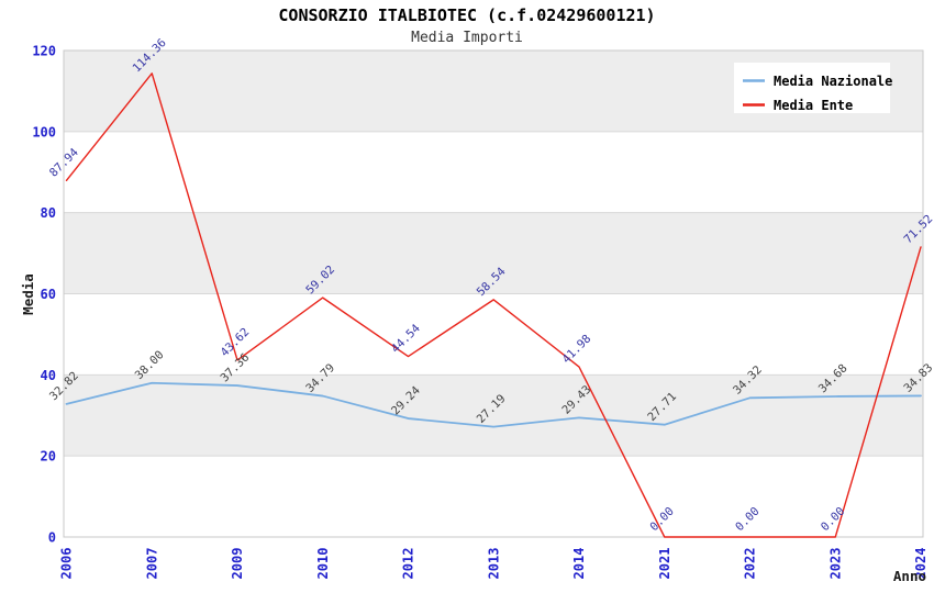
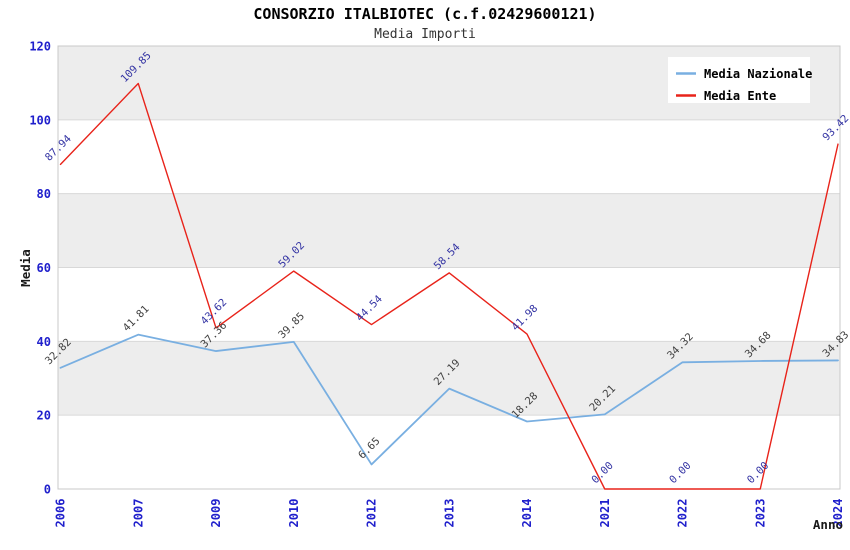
Media Nazionale/2007: 38.00 -> 41.81
Media Ente/2007: 114.36 -> 109.85
Media Nazionale/2010: 34.79 -> 39.85
Media Nazionale/2012: 29.24 -> 6.65
Media Nazionale/2014: 29.43 -> 18.28
Media Nazionale/2021: 27.71 -> 20.21
Media Ente/2024: 71.52 -> 93.42
